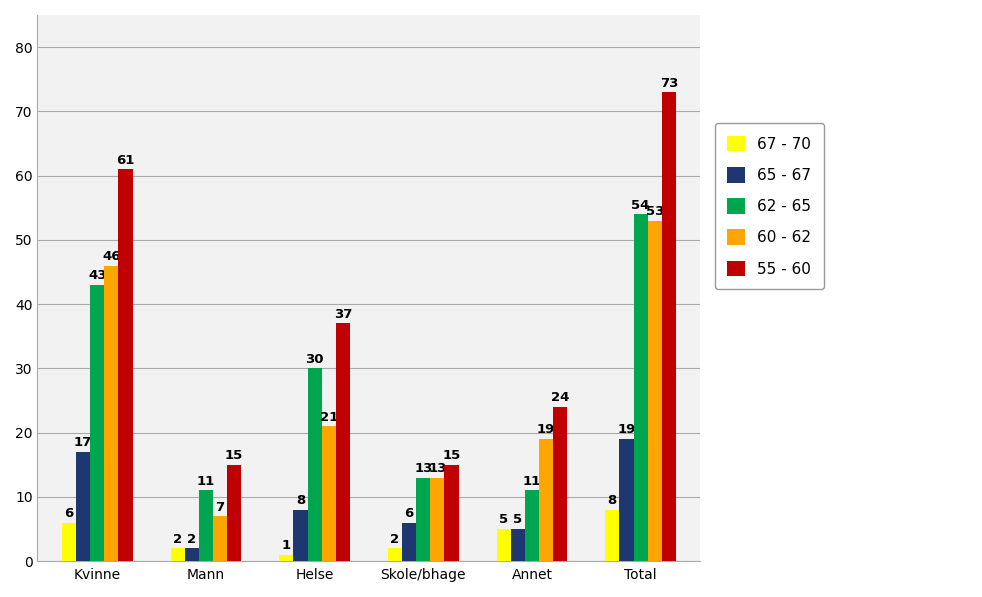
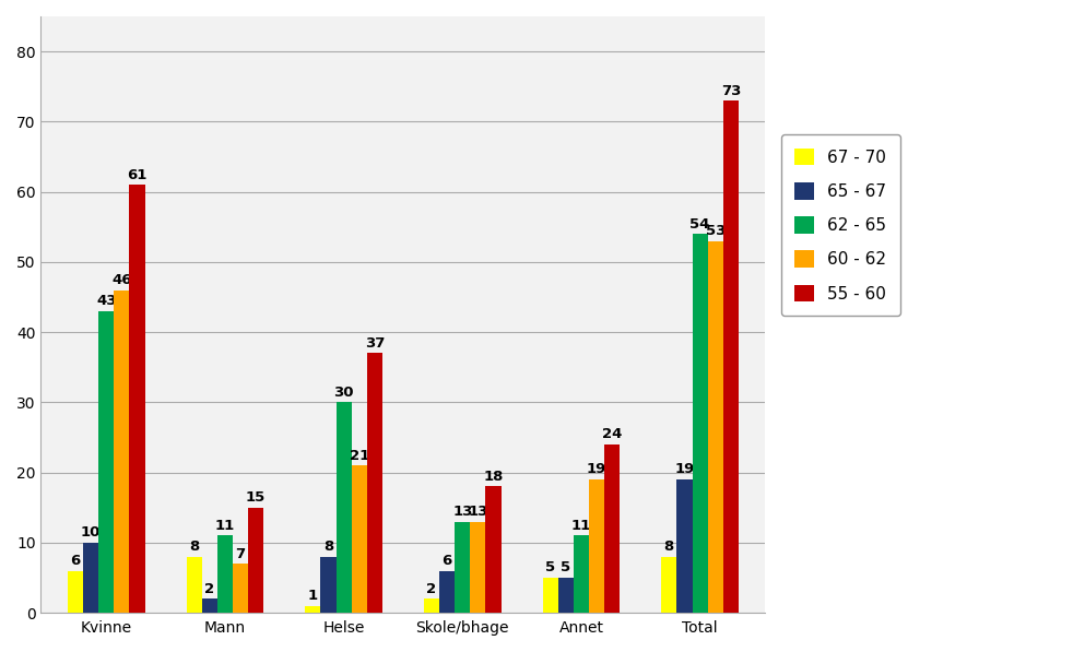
65 - 67/Kvinne: 17 -> 10
67 - 70/Mann: 2 -> 8
55 - 60/Skole/bhage: 15 -> 18
